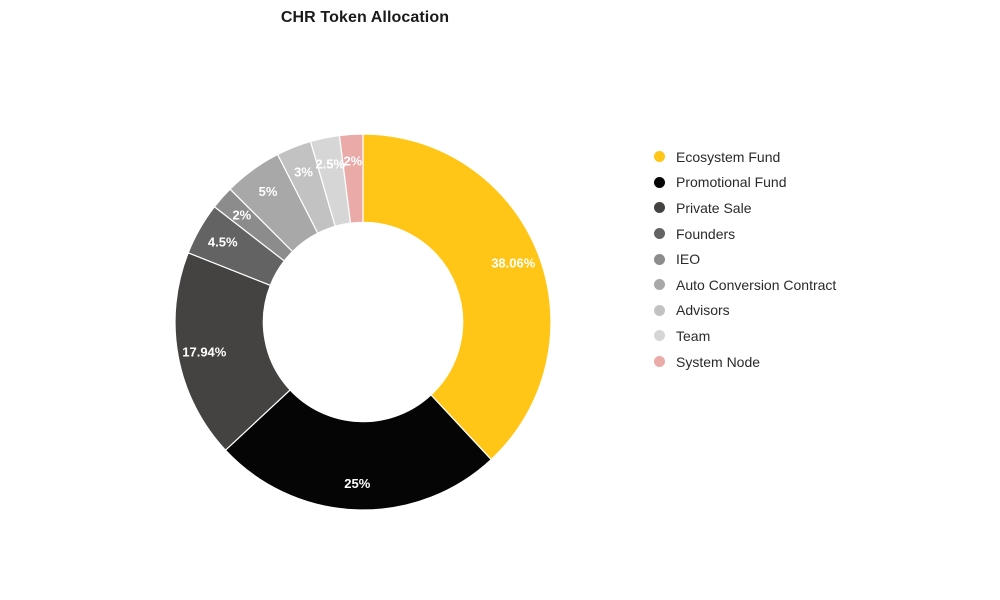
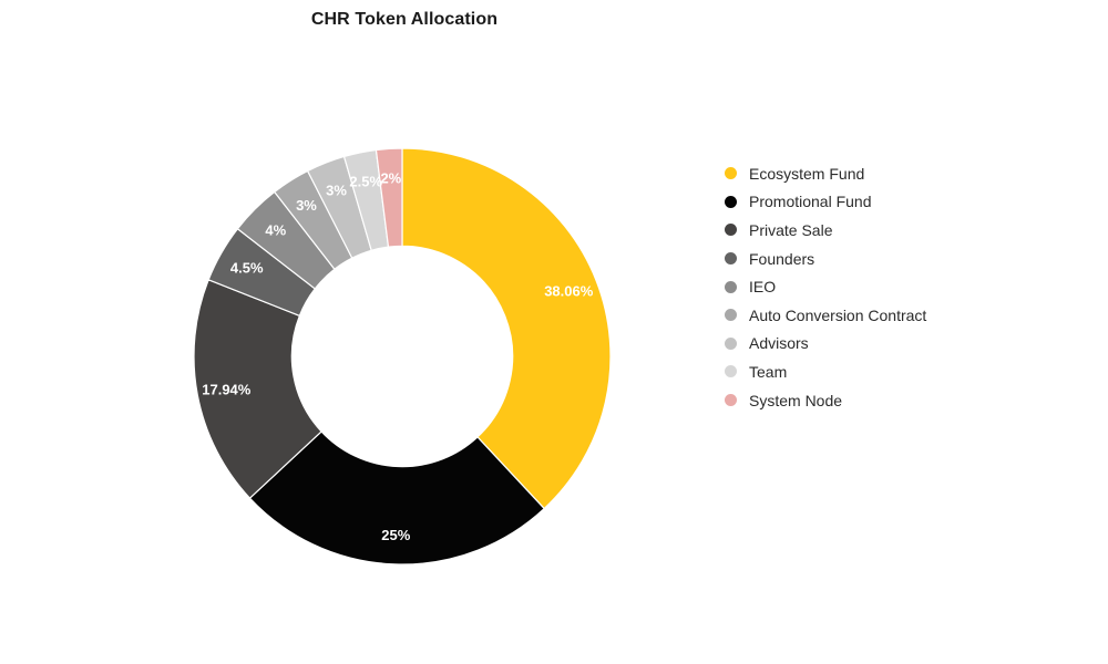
IEO: 2% -> 4%
Auto Conversion Contract: 5% -> 3%
